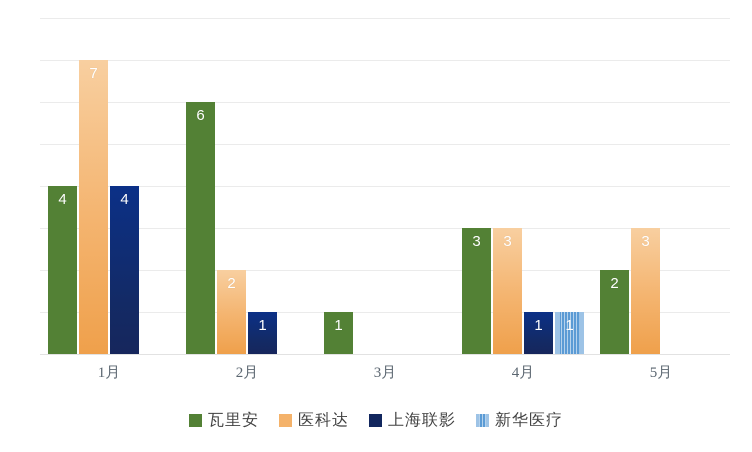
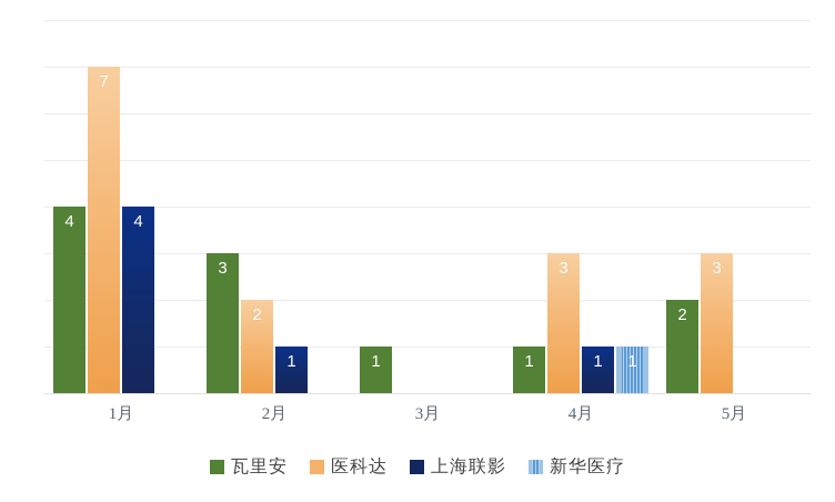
瓦里安/2月: 6 -> 3
瓦里安/4月: 3 -> 1
